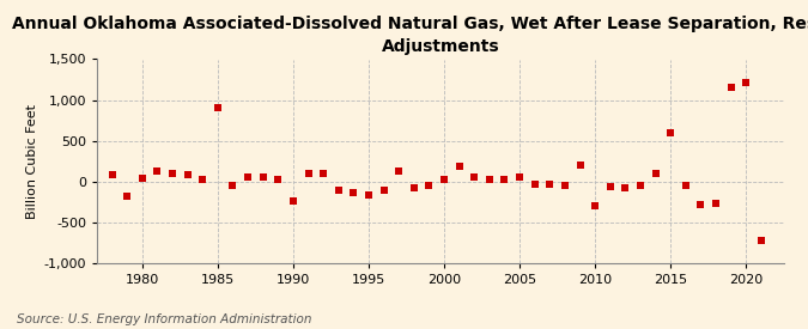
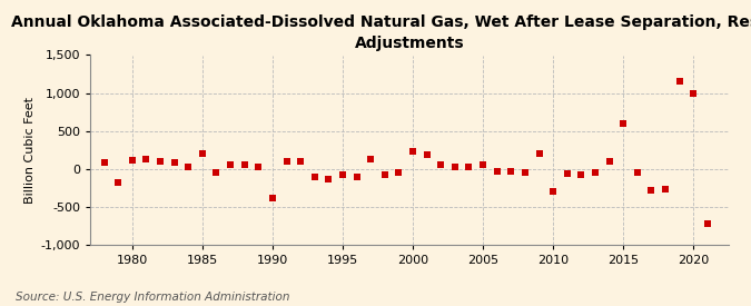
1980: 40 -> 120
1985: 900 -> 200
1990: -240 -> -380
1995: -160 -> -80
2000: 20 -> 230
2020: 1,220 -> 1,000
